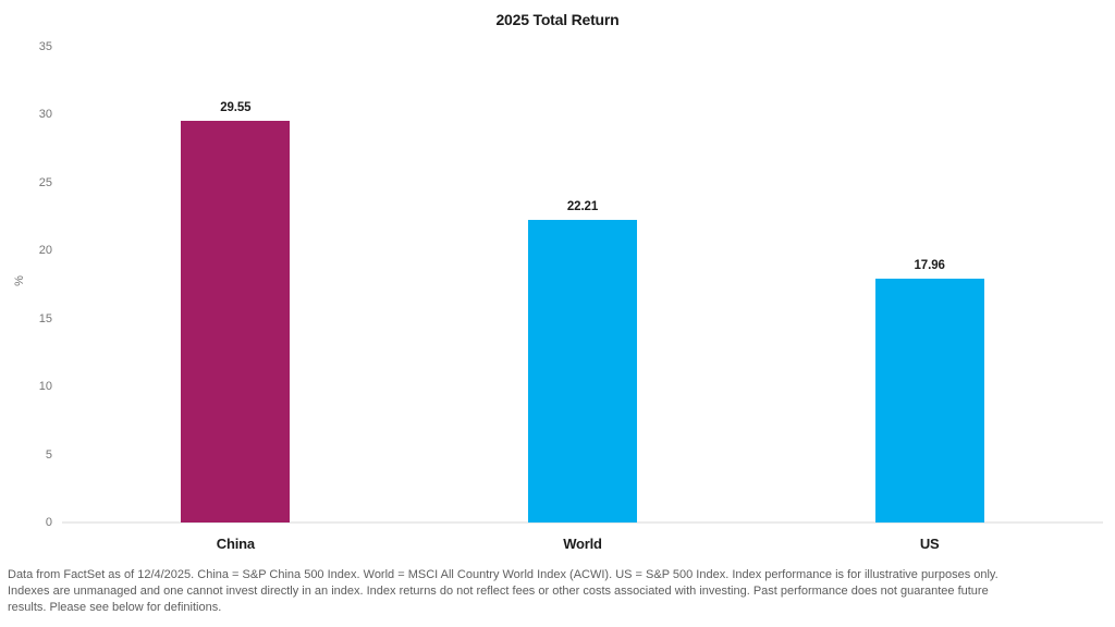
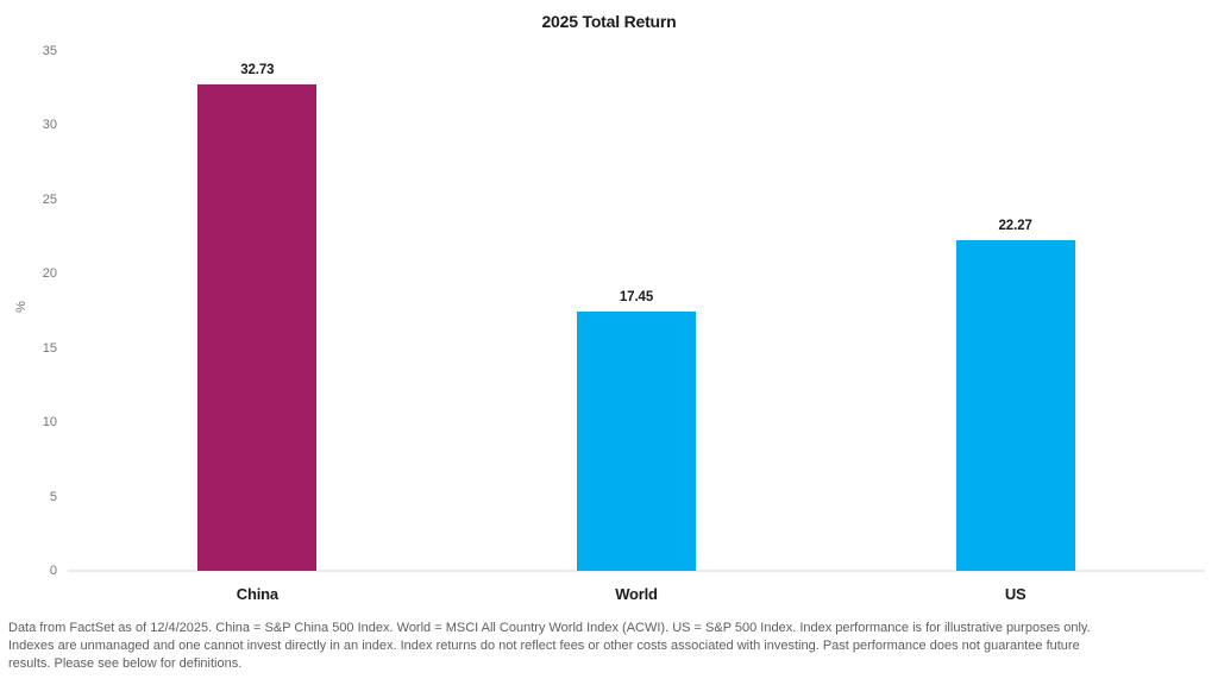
China: 29.55 -> 32.73
World: 22.21 -> 17.45
US: 17.96 -> 22.27
